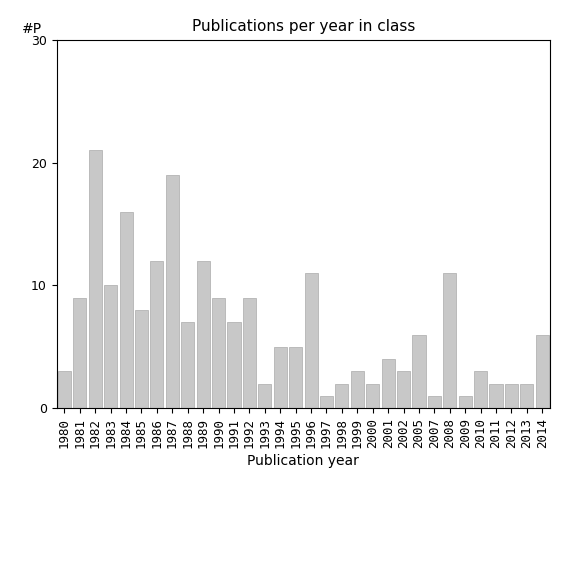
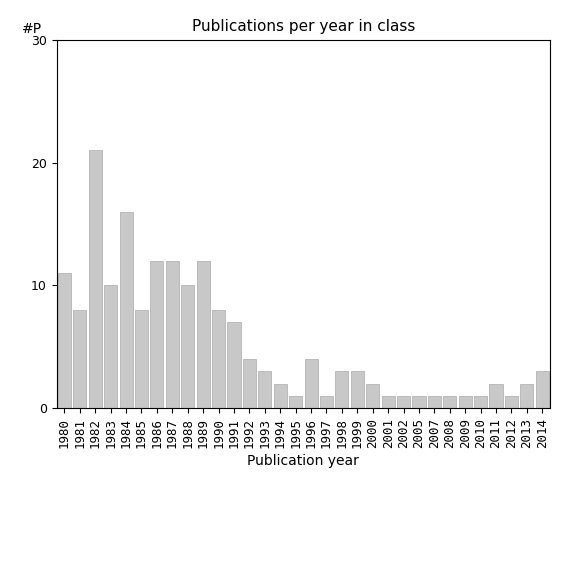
1980: 3 -> 11
1981: 9 -> 8
1987: 19 -> 12
1988: 7 -> 10
1990: 9 -> 8
1992: 9 -> 4
1993: 2 -> 3
1994: 5 -> 2
1995: 5 -> 1
1996: 11 -> 4
1998: 2 -> 3
2001: 4 -> 1
2002: 3 -> 1
2005: 6 -> 1
2008: 11 -> 1
2010: 3 -> 1
2012: 2 -> 1
2014: 6 -> 3
